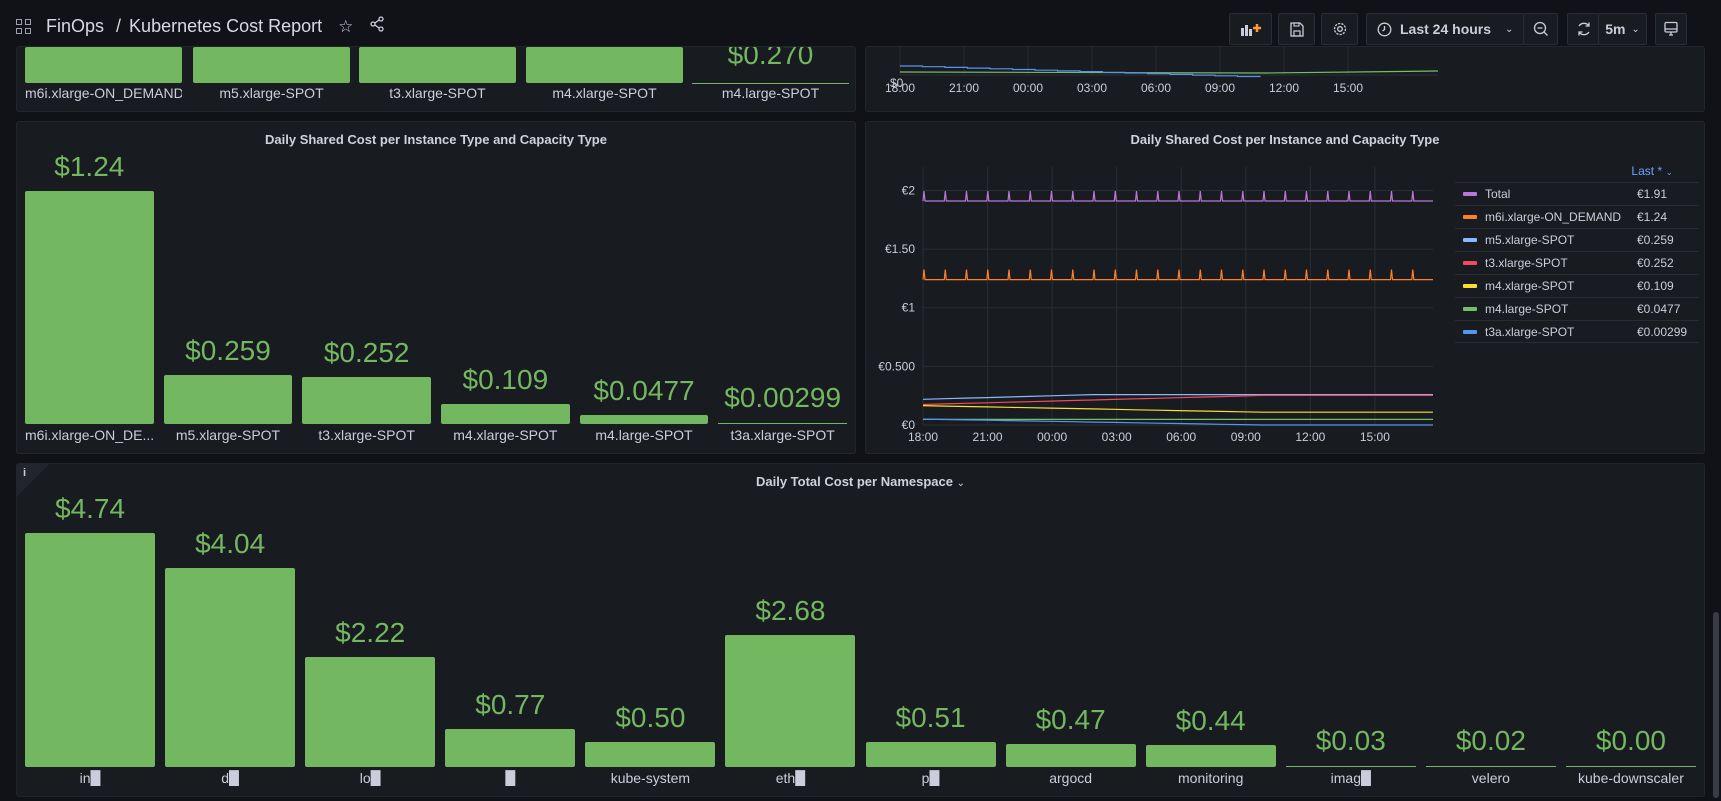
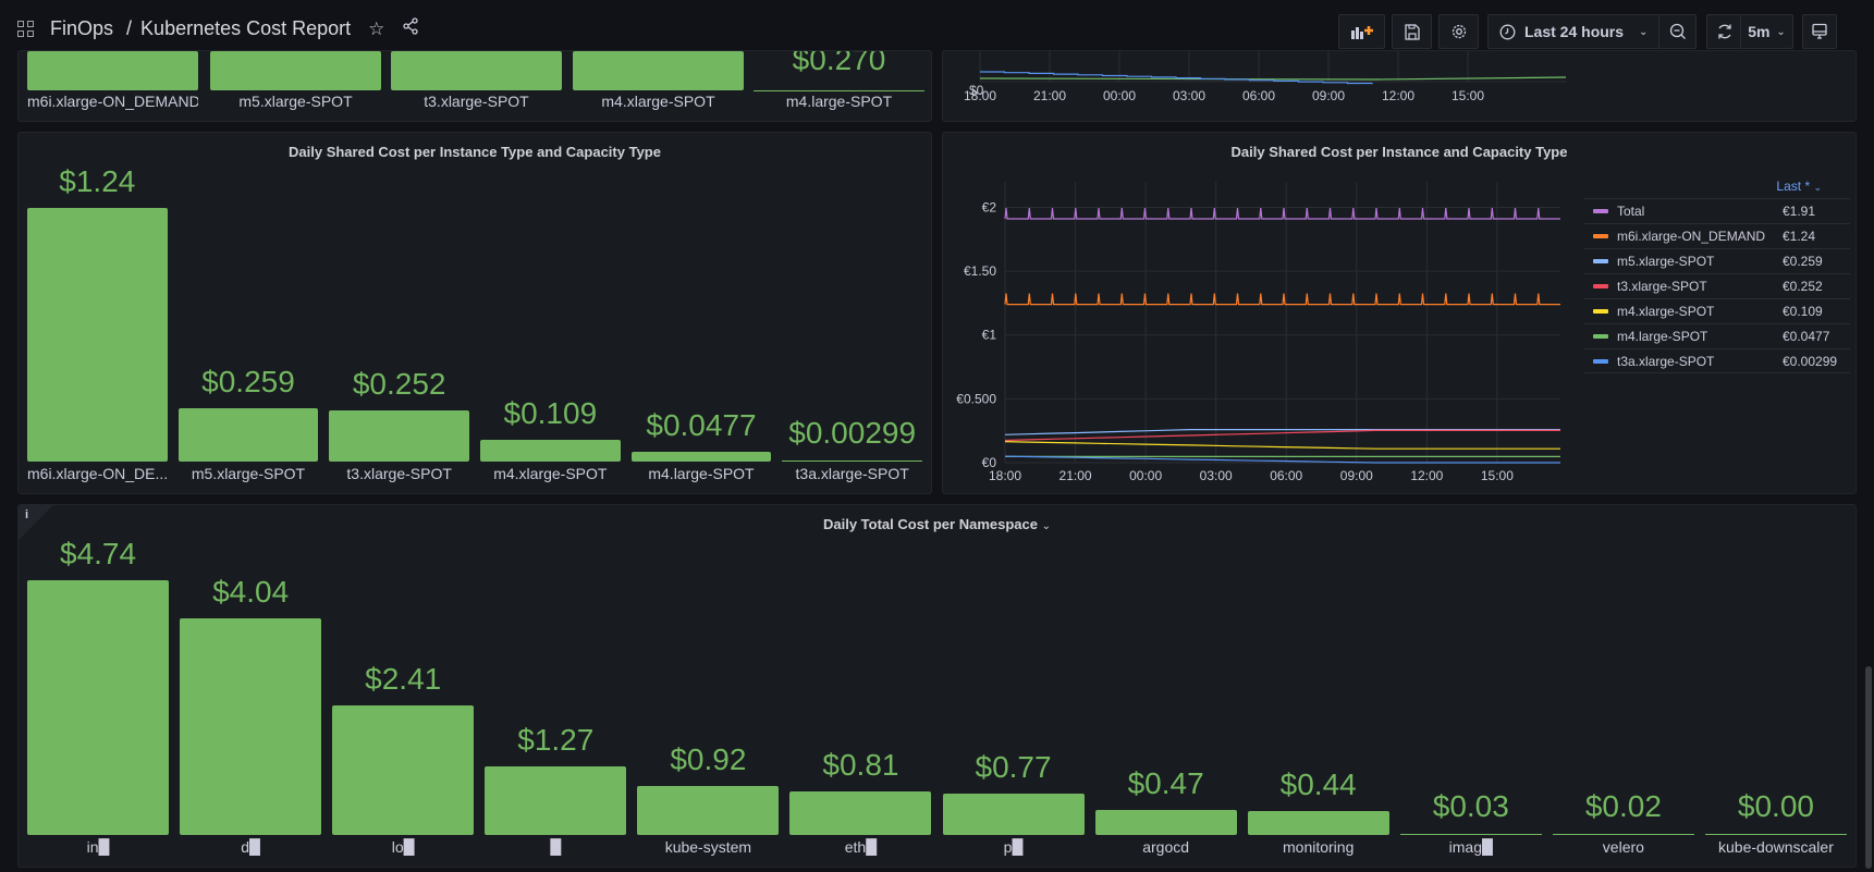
Daily Total Cost per Namespace/lo█: $2.22 -> $2.41
Daily Total Cost per Namespace/█: $0.77 -> $1.27
Daily Total Cost per Namespace/kube-system: $0.50 -> $0.92
Daily Total Cost per Namespace/eth█: $2.68 -> $0.81
Daily Total Cost per Namespace/p█: $0.51 -> $0.77
